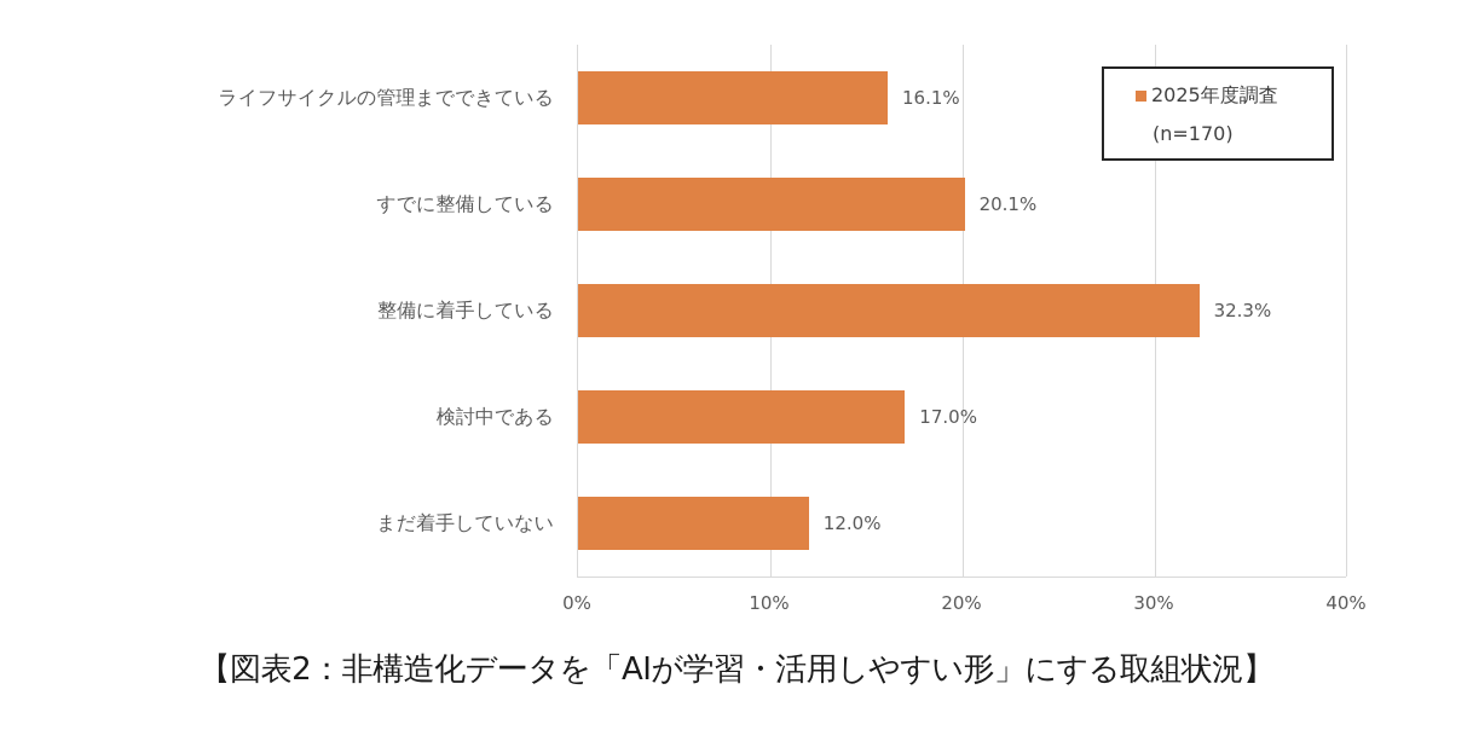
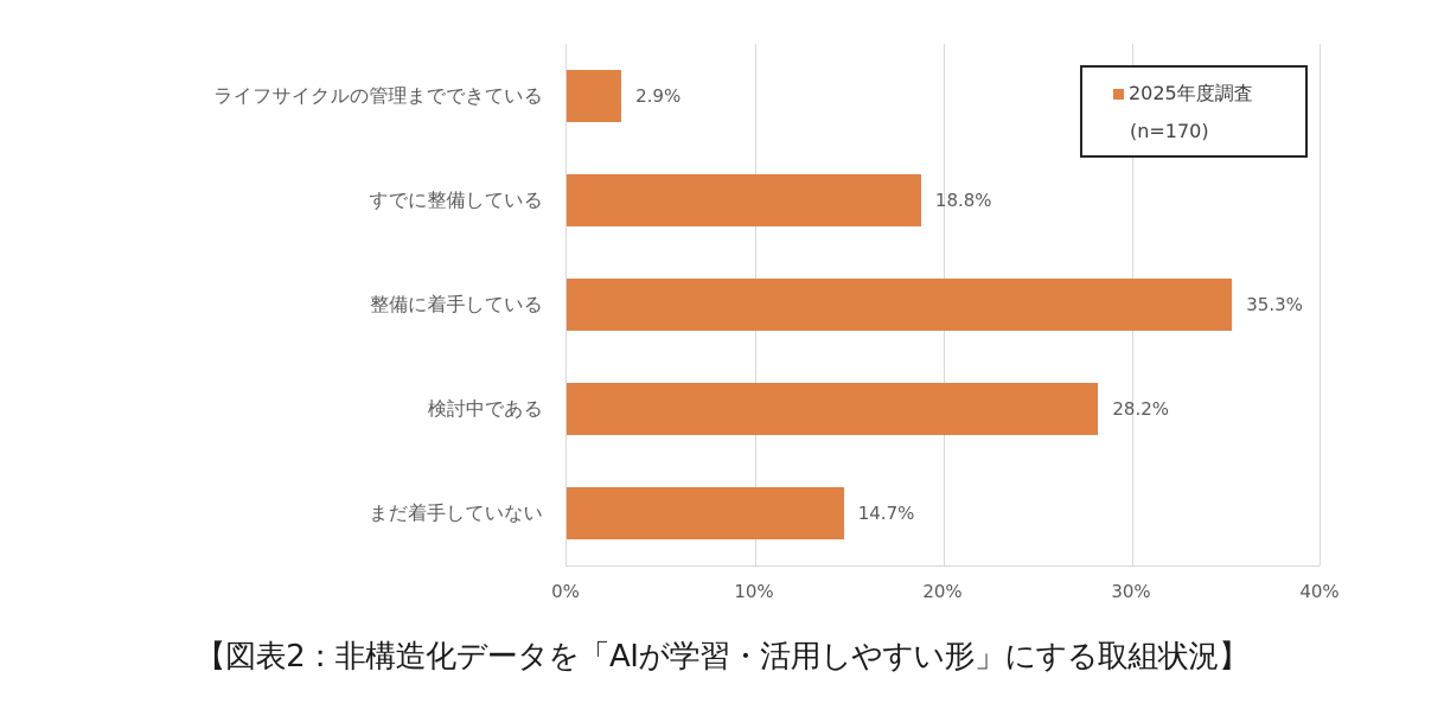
ライフサイクルの管理までできている: 16.1% -> 2.9%
すでに整備している: 20.1% -> 18.8%
整備に着手している: 32.3% -> 35.3%
検討中である: 17.0% -> 28.2%
まだ着手していない: 12.0% -> 14.7%
